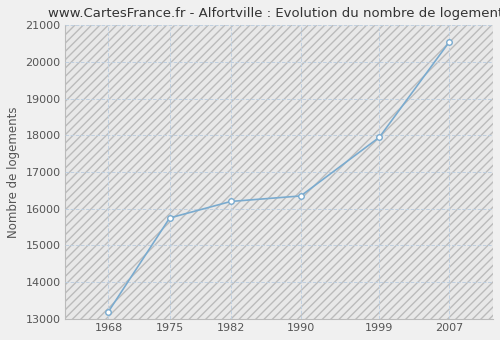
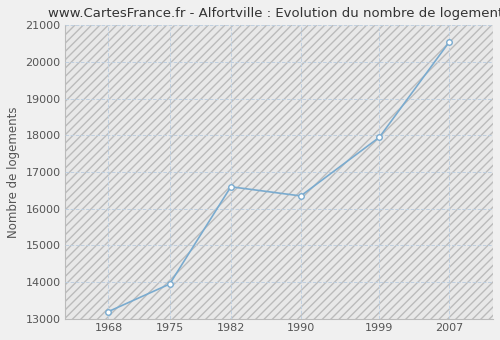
1975: 15750 -> 13950
1982: 16200 -> 16600
